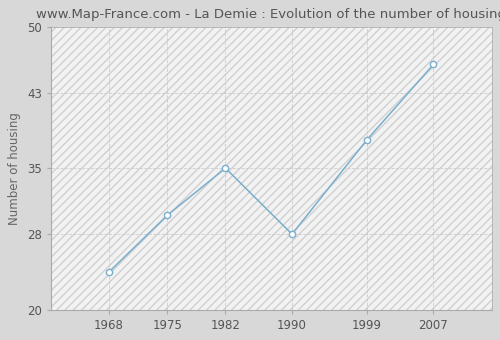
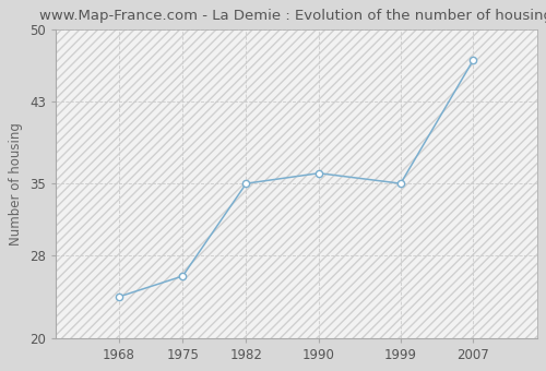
1975: 30 -> 26
1990: 28 -> 36
1999: 38 -> 35
2007: 46 -> 47
